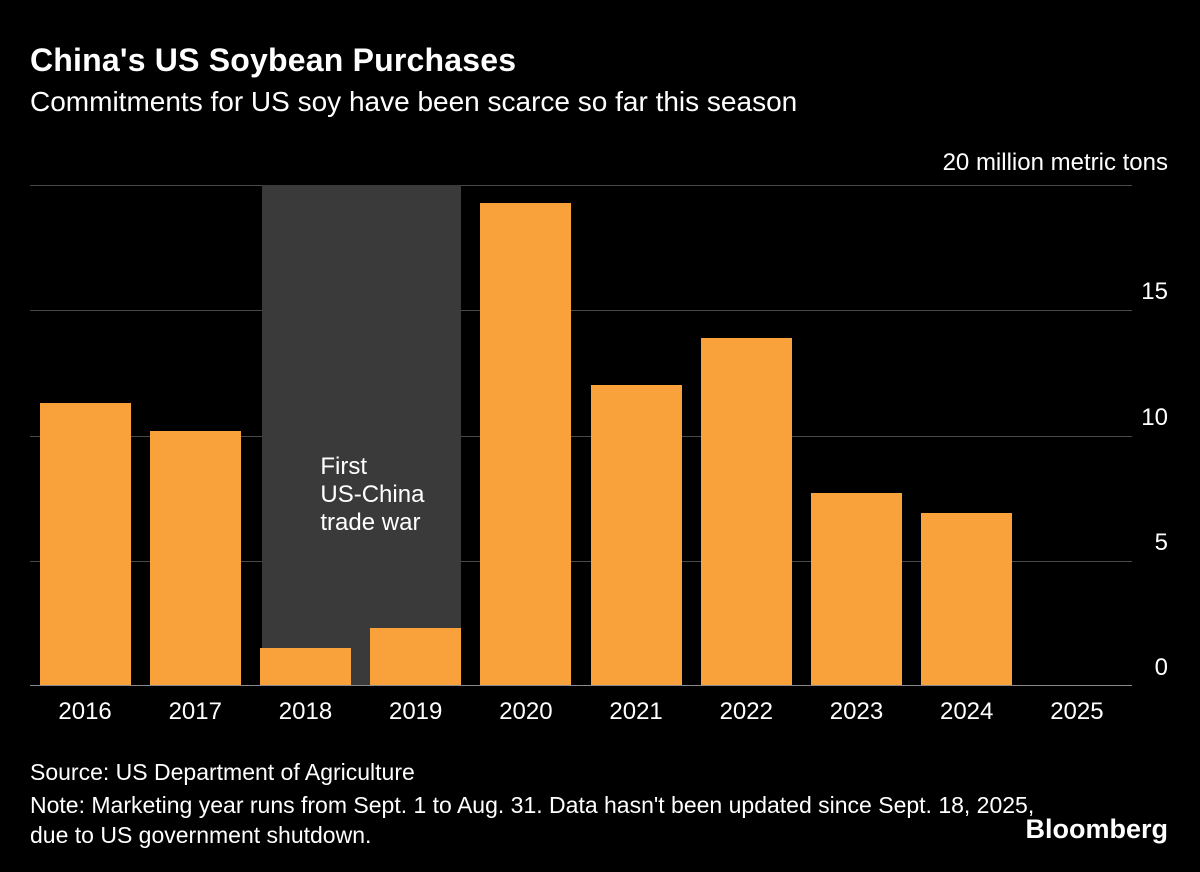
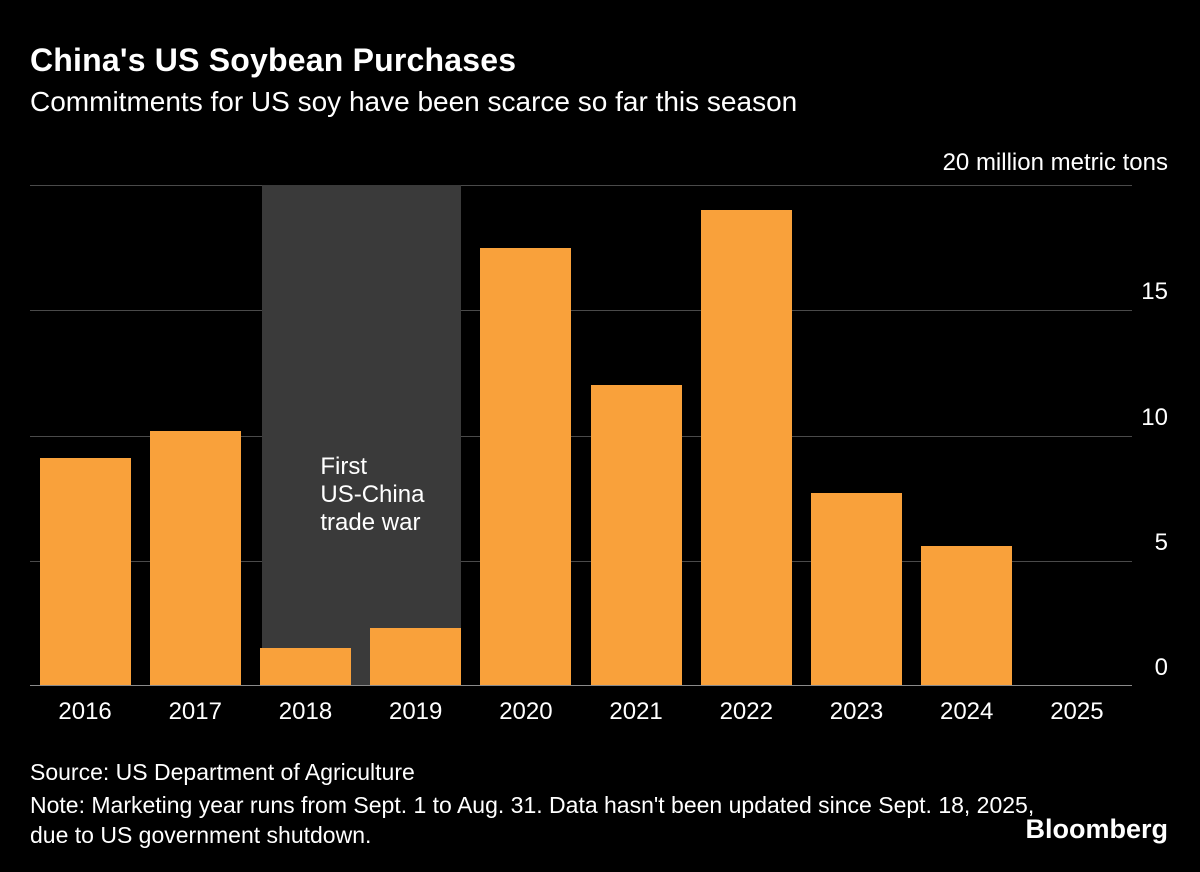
2016: 11.3 -> 9.1
2020: 19.3 -> 17.5
2022: 13.9 -> 19.0
2024: 6.9 -> 5.6
